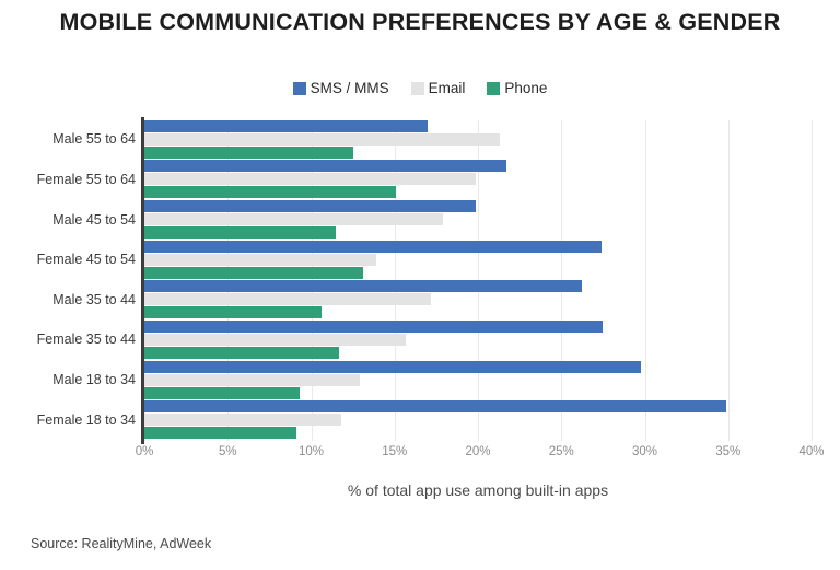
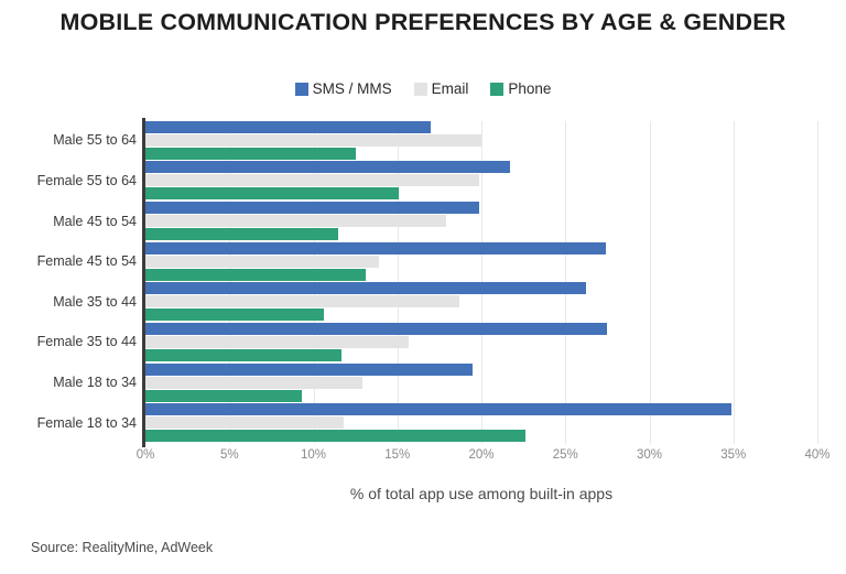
Email/Male 55 to 64: 21.3% -> 20.0%
Email/Male 35 to 44: 17.2% -> 18.7%
SMS / MMS/Male 18 to 34: 29.8% -> 19.5%
Phone/Female 18 to 34: 9.1% -> 22.6%
